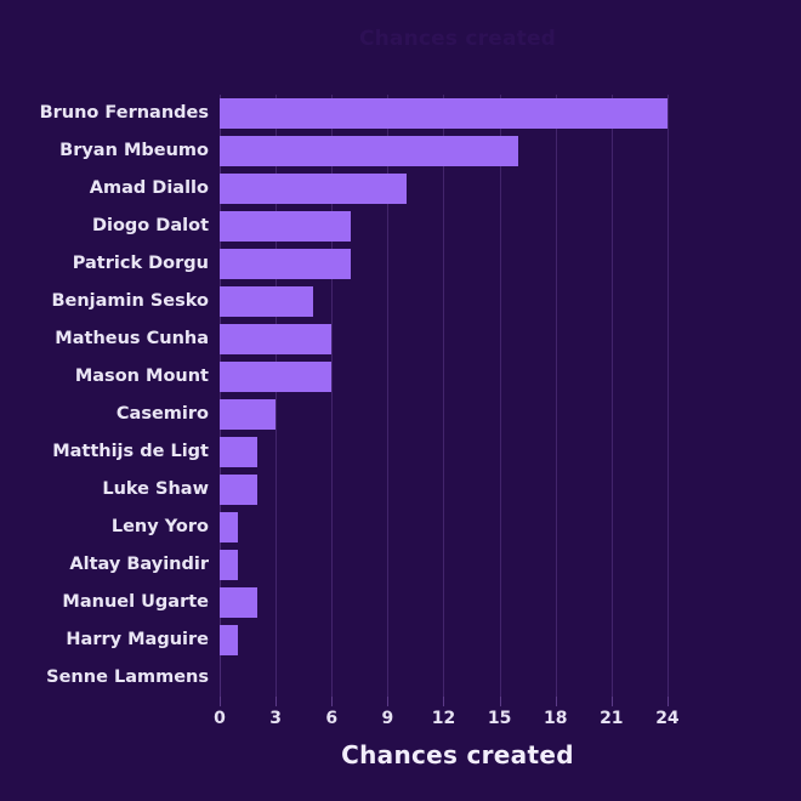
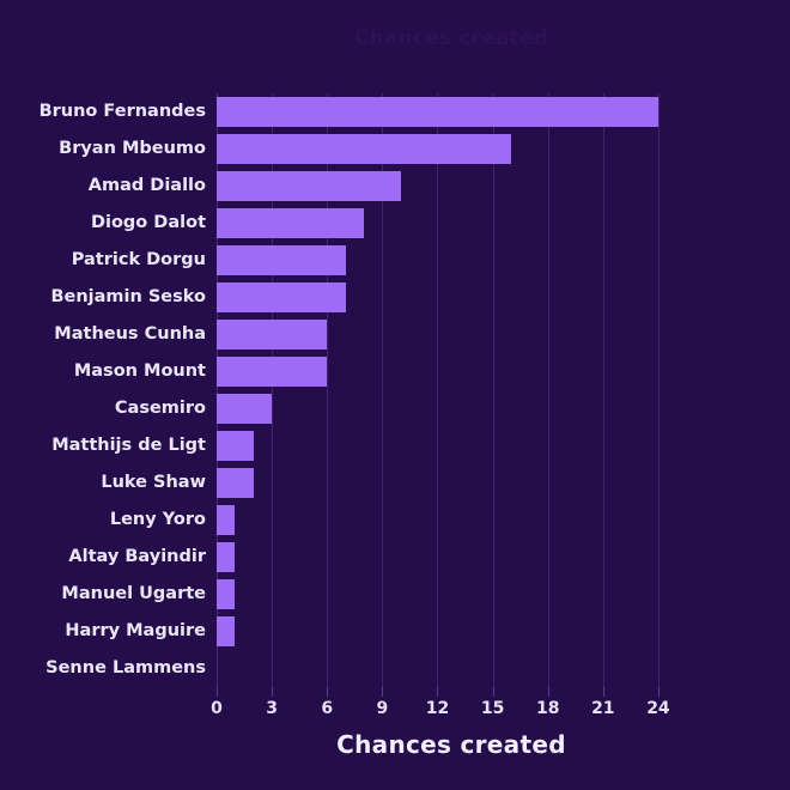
Diogo Dalot: 7 -> 8
Benjamin Sesko: 5 -> 7
Manuel Ugarte: 2 -> 1
